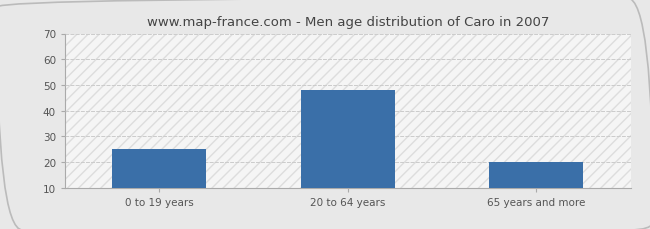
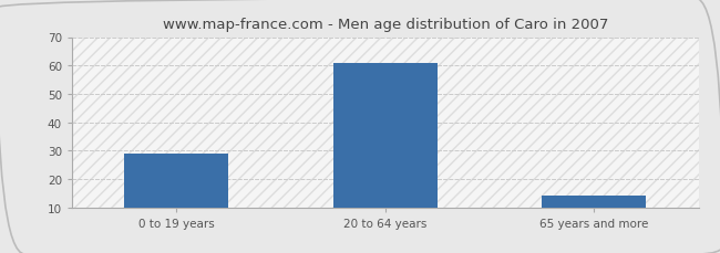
0 to 19 years: 25 -> 29
20 to 64 years: 48 -> 61
65 years and more: 20 -> 14
